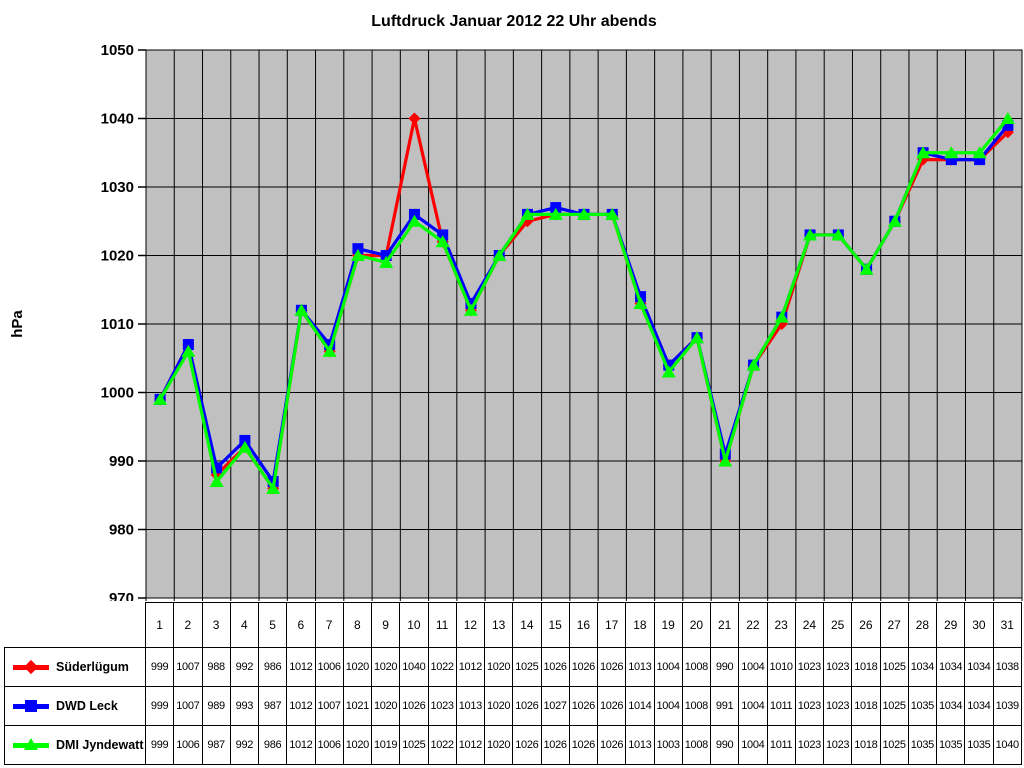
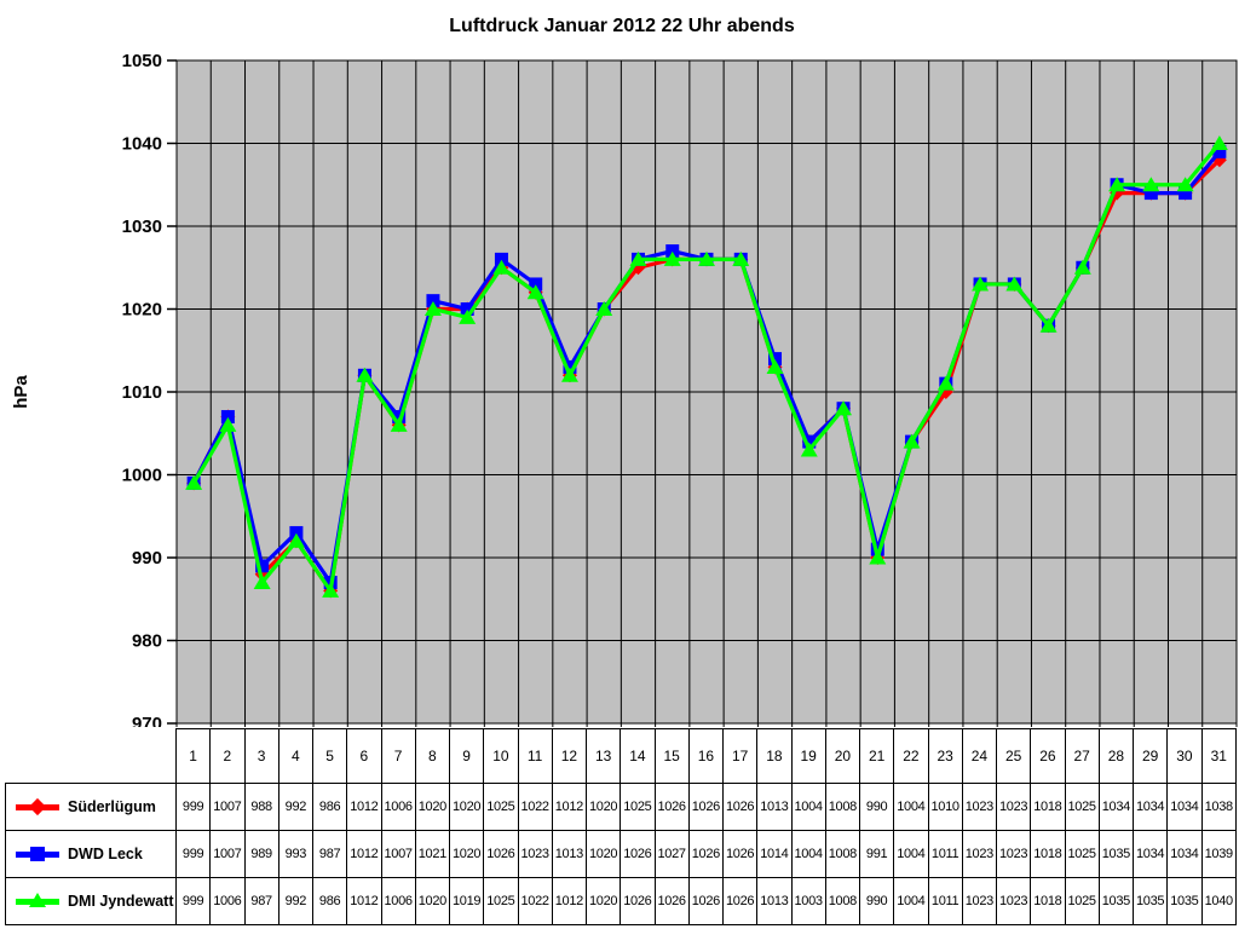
Süderlügum/10: 1040 -> 1025
